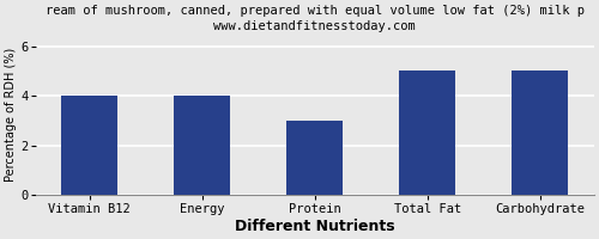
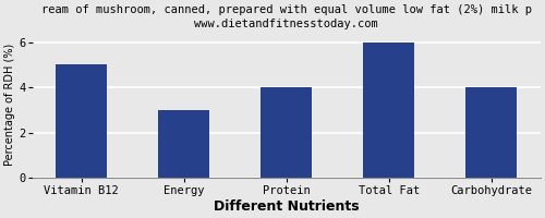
Vitamin B12: 4 -> 5
Energy: 4 -> 3
Protein: 3 -> 4
Total Fat: 5 -> 6
Carbohydrate: 5 -> 4
